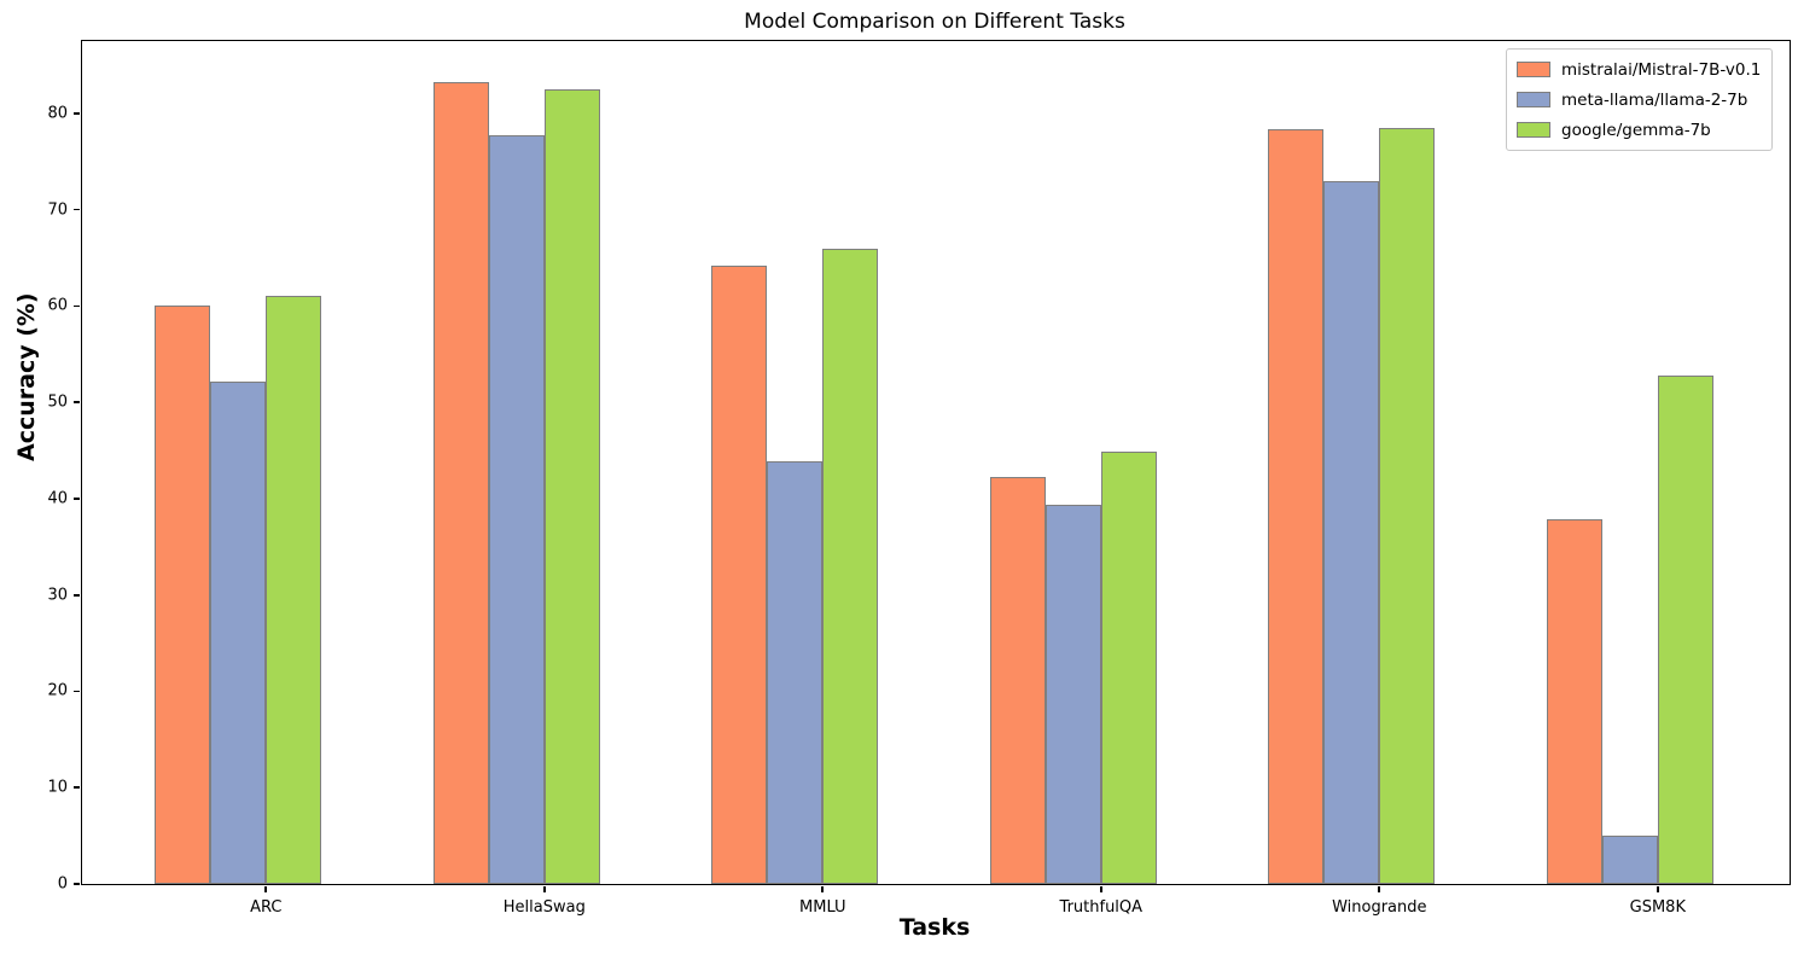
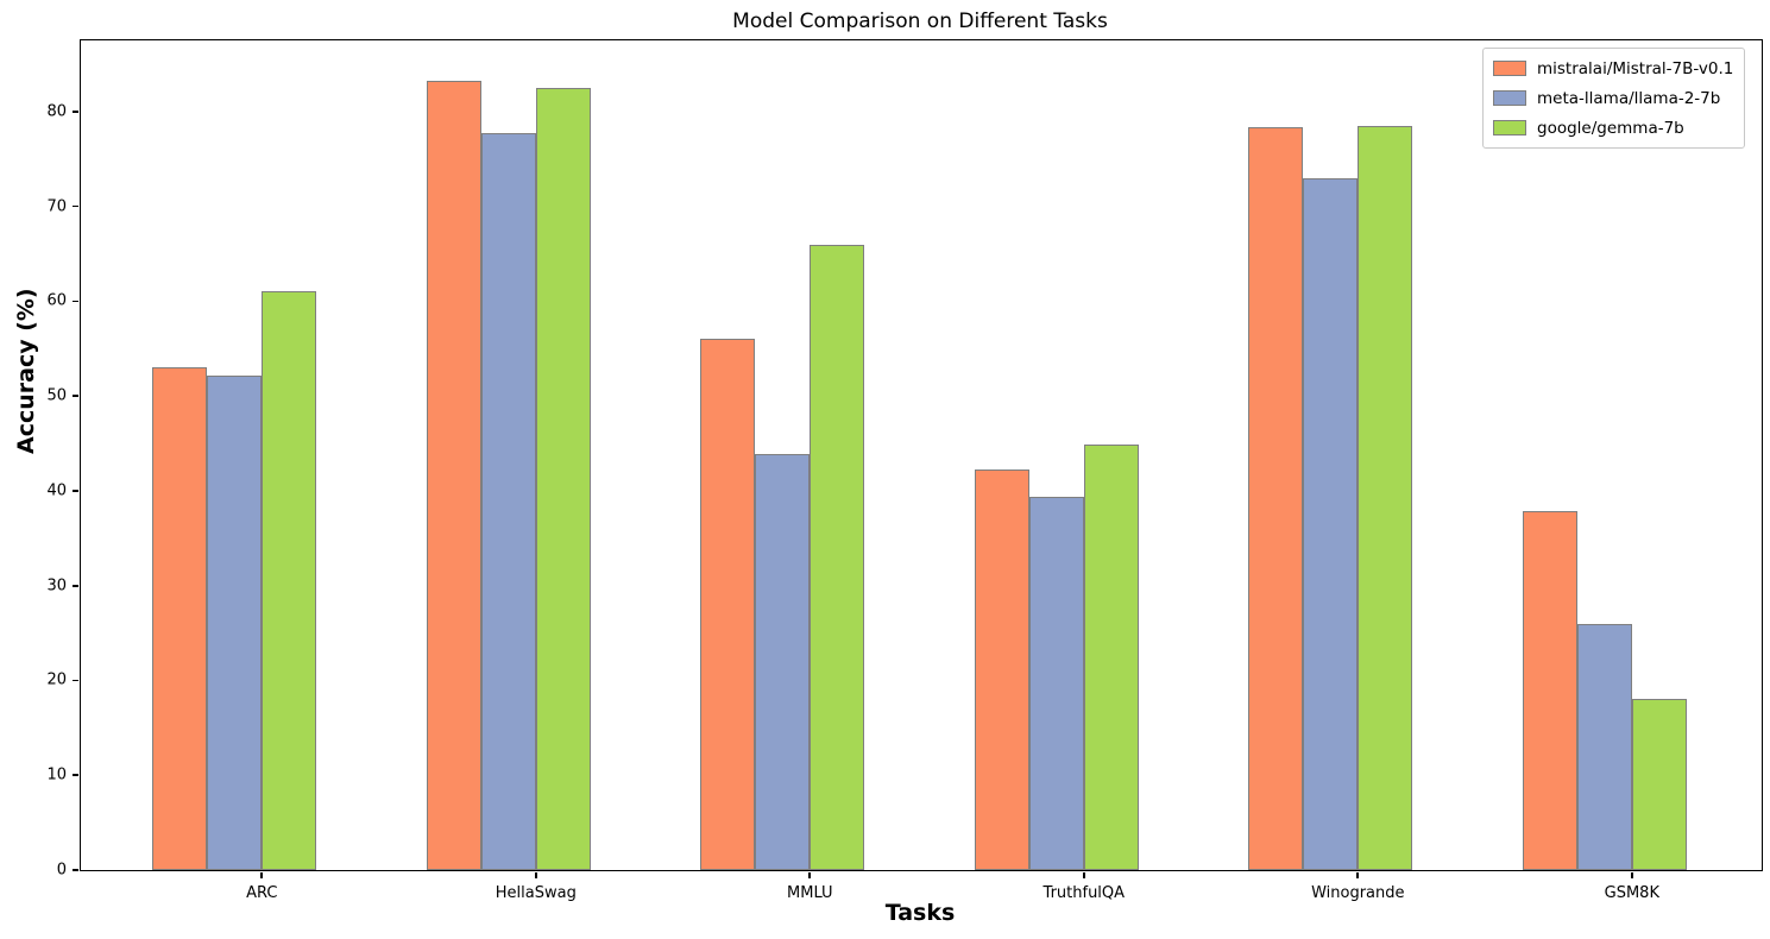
mistralai/Mistral-7B-v0.1/ARC: 60 -> 53
mistralai/Mistral-7B-v0.1/MMLU: 64 -> 56
meta-llama/llama-2-7b/GSM8K: 5 -> 26
google/gemma-7b/GSM8K: 53 -> 18
